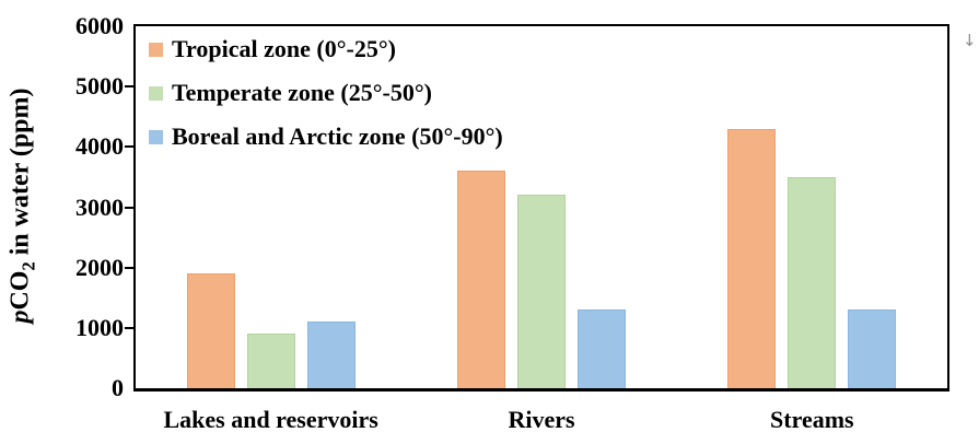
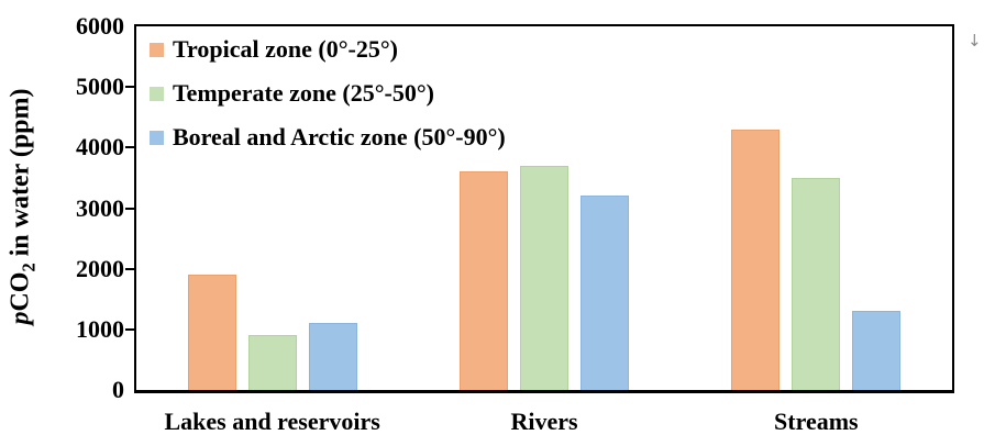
Temperate zone (25°-50°)/Rivers: 3200 -> 3700
Boreal and Arctic zone (50°-90°)/Rivers: 1300 -> 3200
